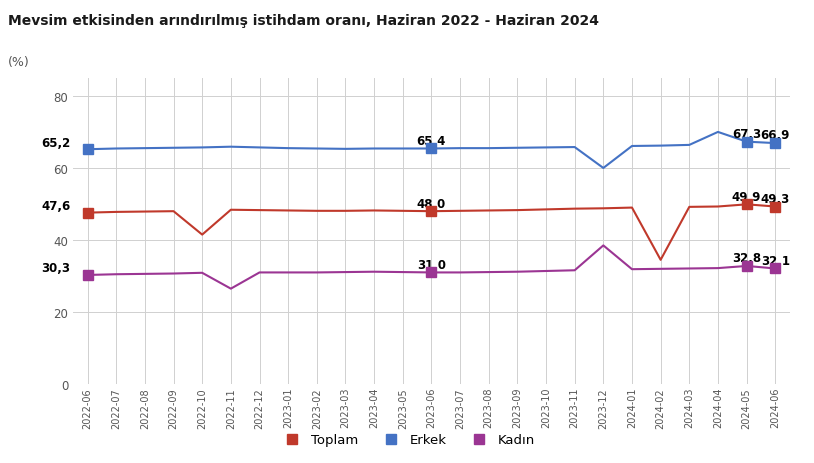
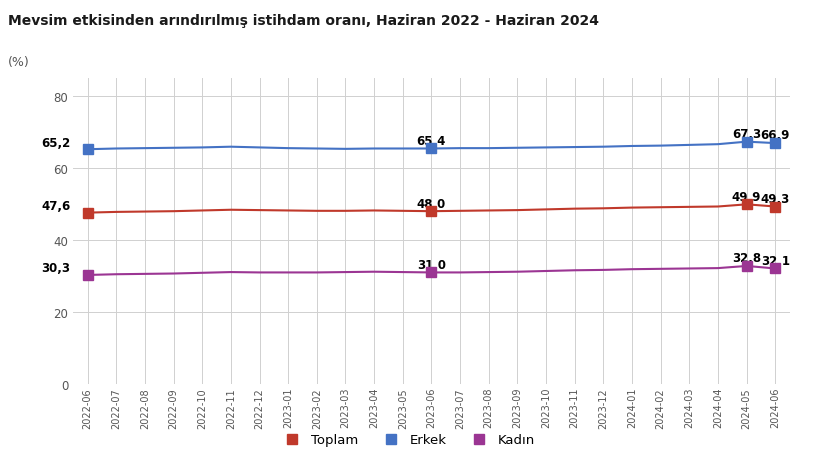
Toplam/2022-10: 41.5 -> 48.2
Kadın/2022-11: 26.5 -> 31.1
Erkek/2023-12: 60.0 -> 65.9
Kadın/2023-12: 38.5 -> 31.7
Toplam/2024-02: 34.5 -> 49.1
Erkek/2024-04: 70.0 -> 66.6
